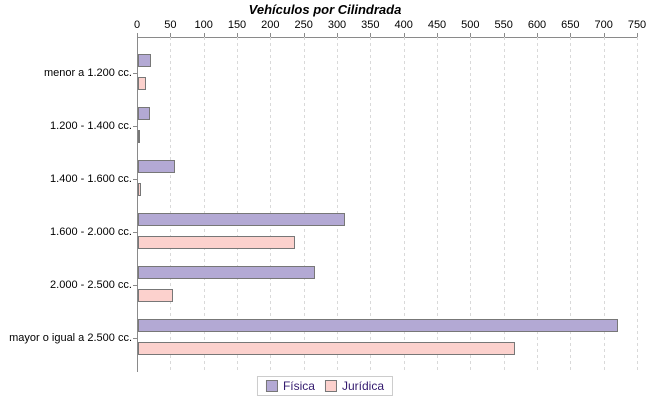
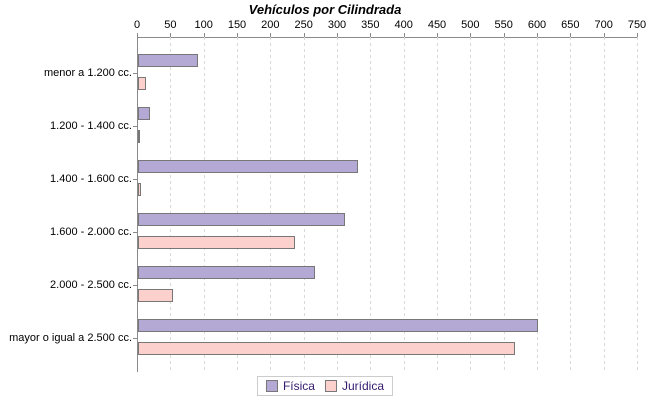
Física/menor a 1.200 cc.: 20 -> 90
Física/1.400 - 1.600 cc.: 60 -> 330
Física/mayor o igual a 2.500 cc.: 720 -> 600
